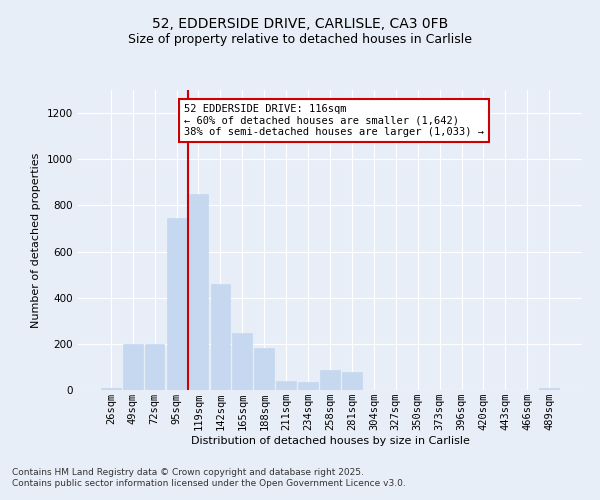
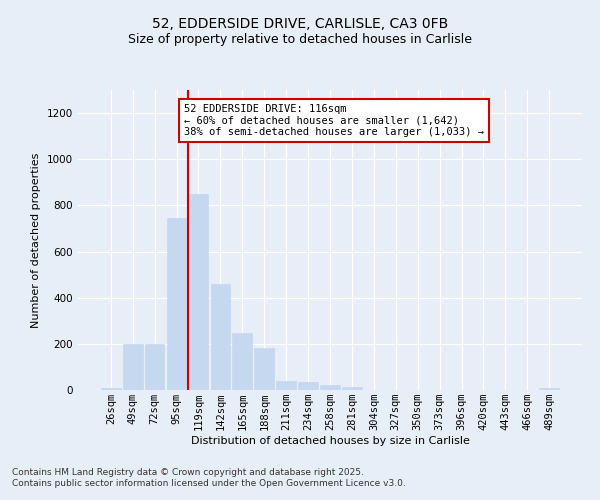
258sqm: 85 -> 20
281sqm: 80 -> 12
